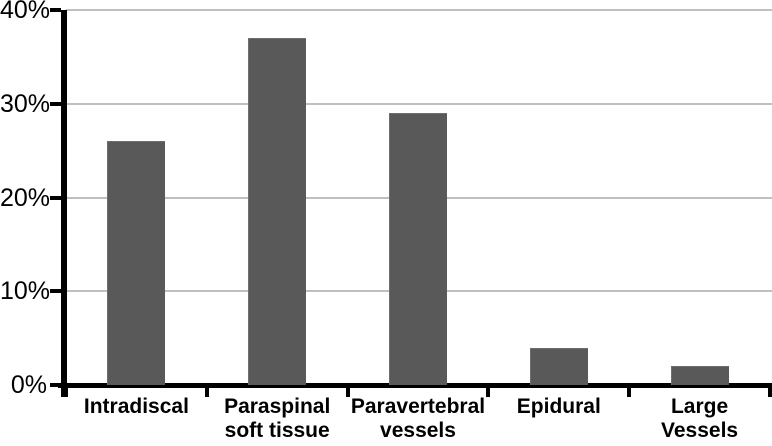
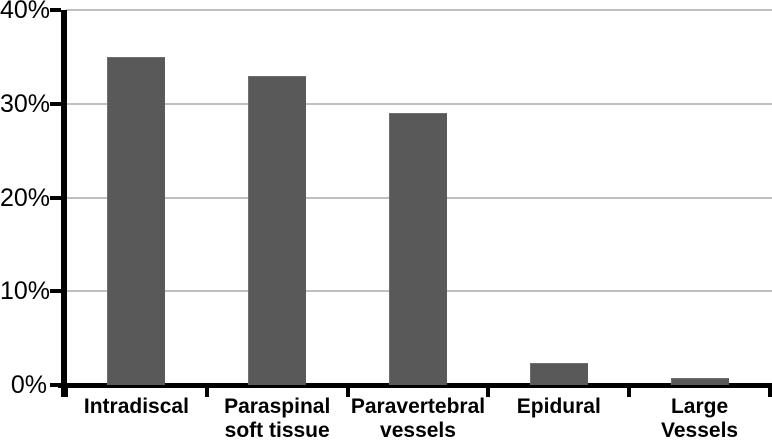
Intradiscal: 26% -> 35%
Paraspinal soft tissue: 37% -> 33%
Epidural: 4% -> 2%
Large Vessels: 2% -> 1%
